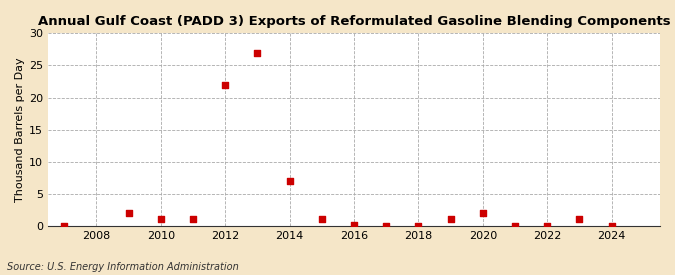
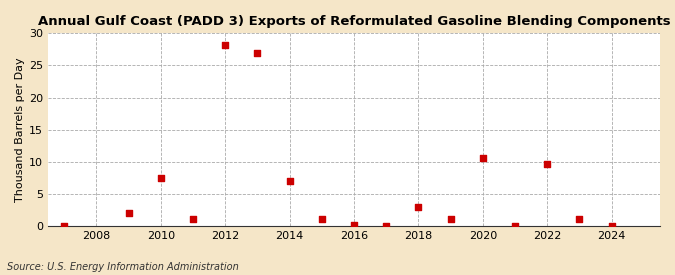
2010: 1.0 -> 7.4
2012: 22.0 -> 28.2
2018: 0.1 -> 3.0
2020: 2.0 -> 10.6
2022: 0.1 -> 9.6
